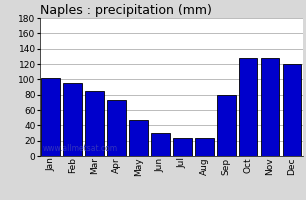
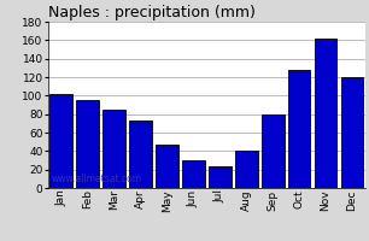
Aug: 24 -> 40
Nov: 128 -> 162
